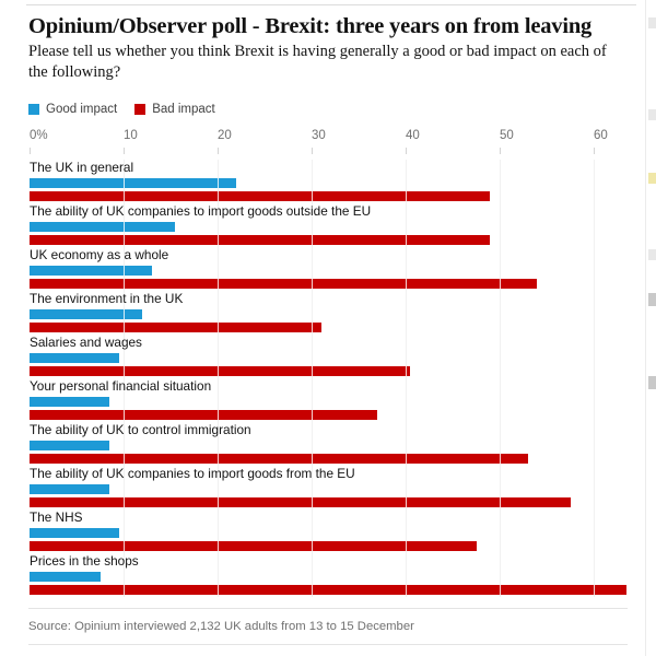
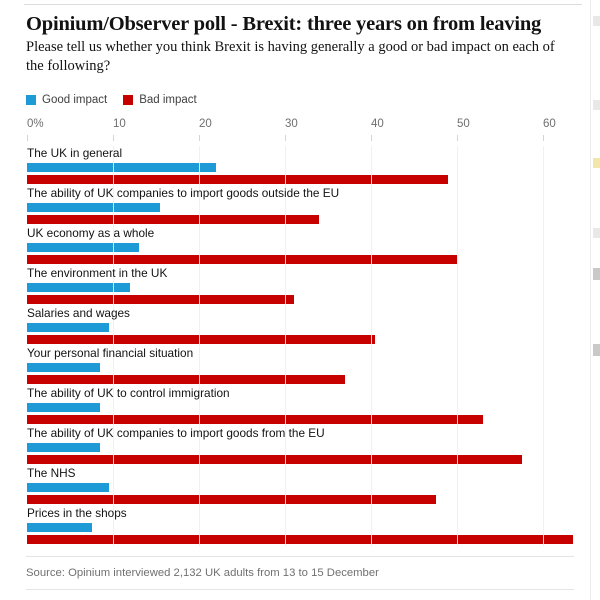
Bad impact/The ability of UK companies to import goods outside the EU: 49 -> 34
Bad impact/UK economy as a whole: 54 -> 50
